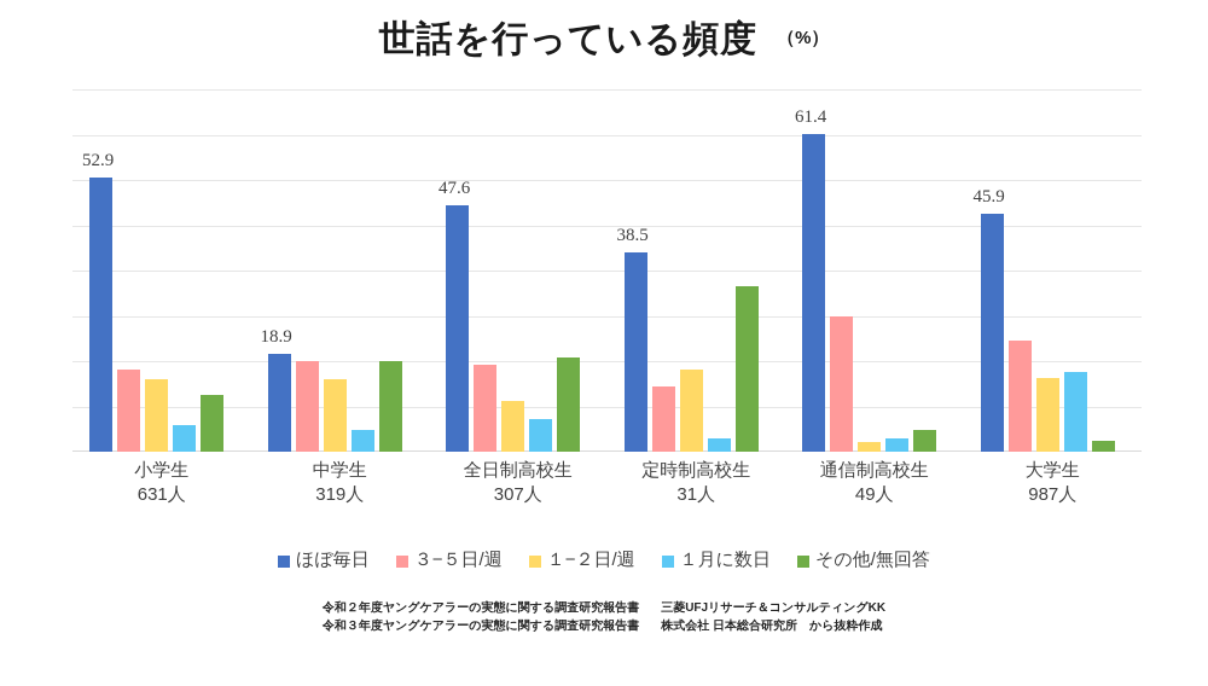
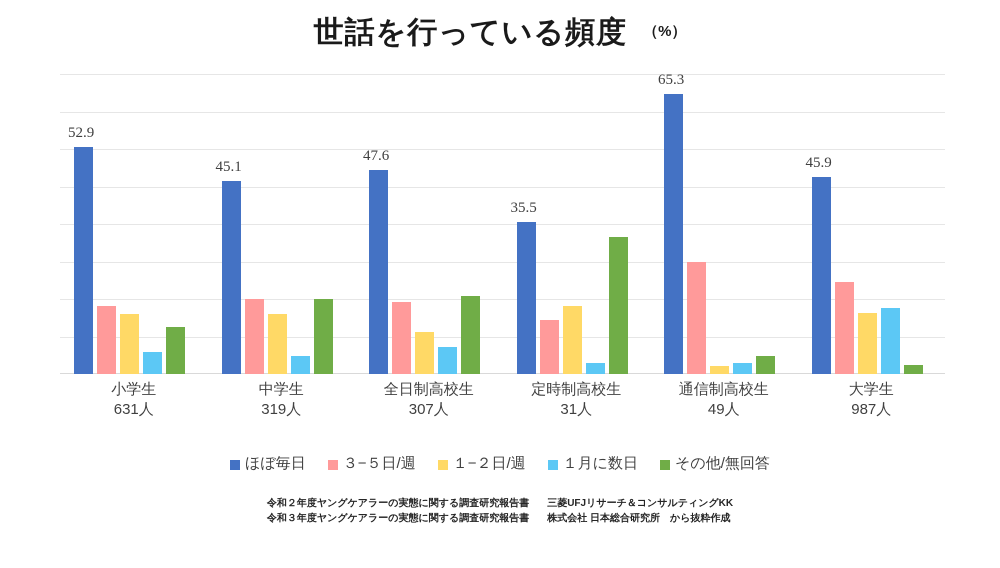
ほぼ毎日/中学生: 18.9 -> 45.1
ほぼ毎日/定時制高校生: 38.5 -> 35.5
ほぼ毎日/通信制高校生: 61.4 -> 65.3
